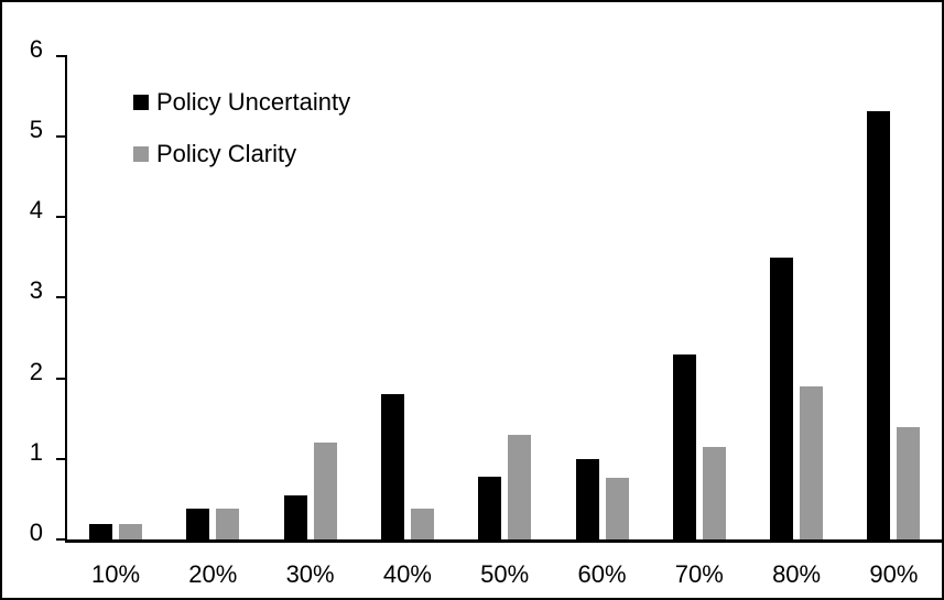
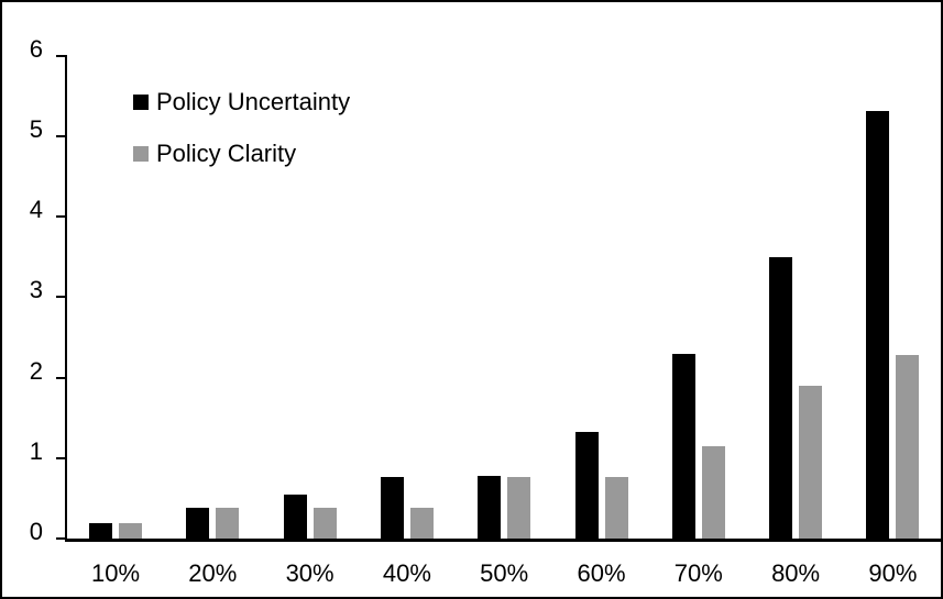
Policy Clarity/30%: 1.2 -> 0.4
Policy Uncertainty/40%: 1.8 -> 0.8
Policy Clarity/50%: 1.3 -> 0.8
Policy Uncertainty/60%: 1.0 -> 1.3
Policy Clarity/90%: 1.4 -> 2.3
